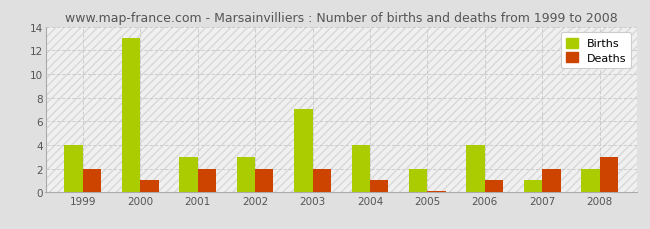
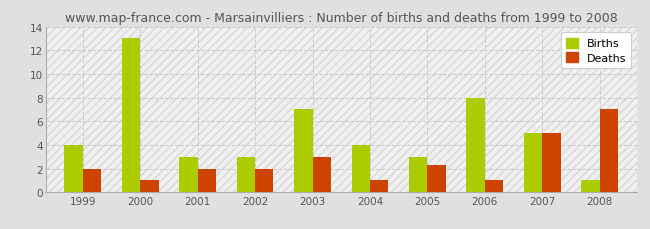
Deaths/2003: 2.0 -> 3.0
Births/2005: 2 -> 3
Deaths/2005: 0.1 -> 2.3
Births/2006: 4 -> 8
Births/2007: 1 -> 5
Deaths/2007: 2.0 -> 5.0
Births/2008: 2 -> 1
Deaths/2008: 3.0 -> 7.0
